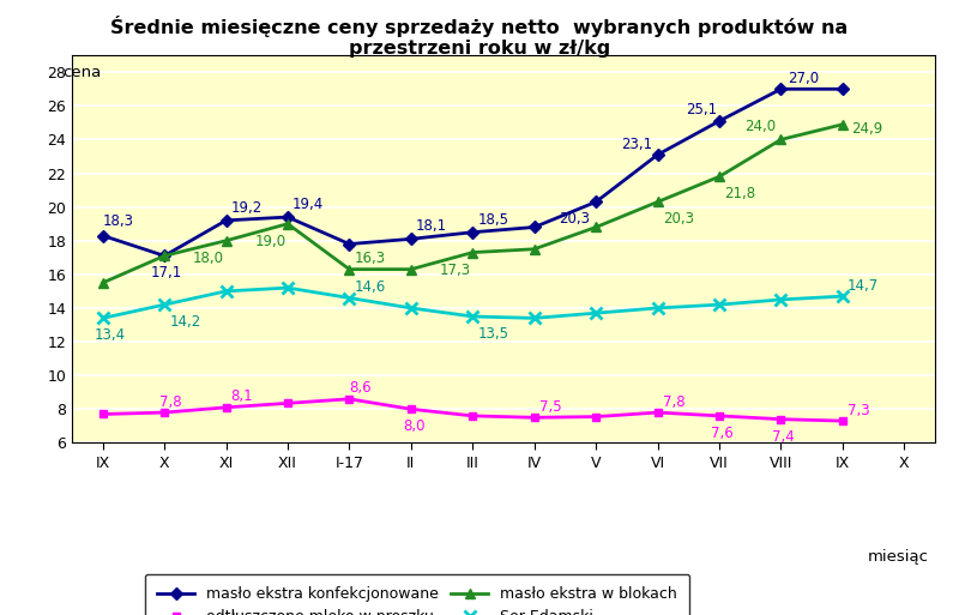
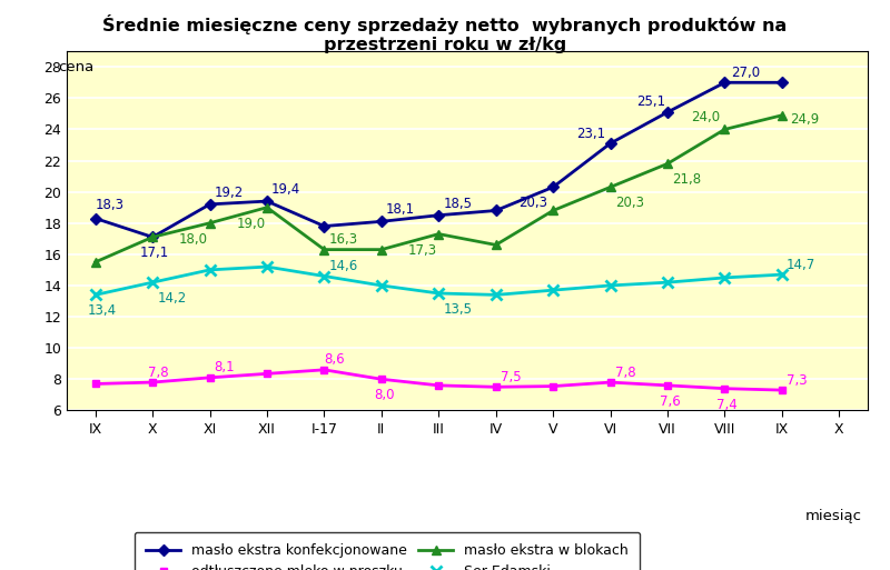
masło ekstra w blokach/IV: 17.5 -> 16.6
